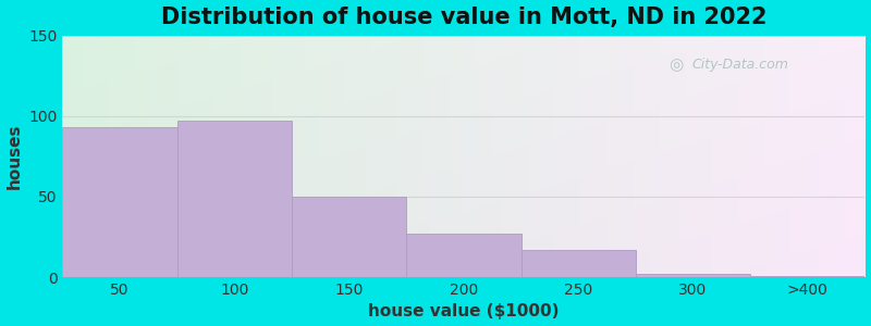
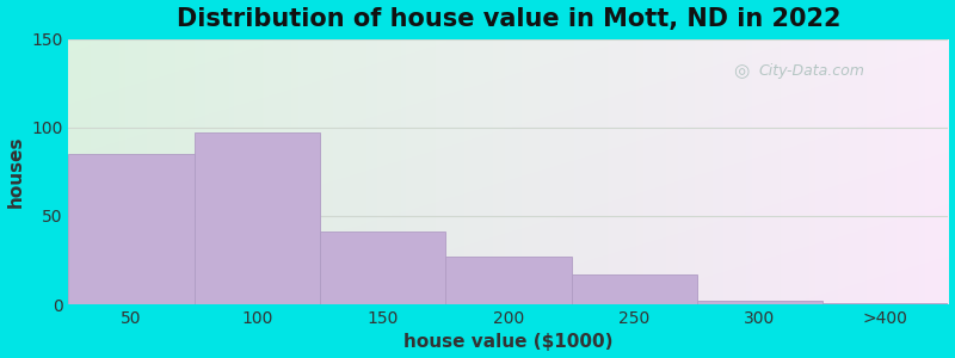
50: 93 -> 85
150: 50 -> 41
